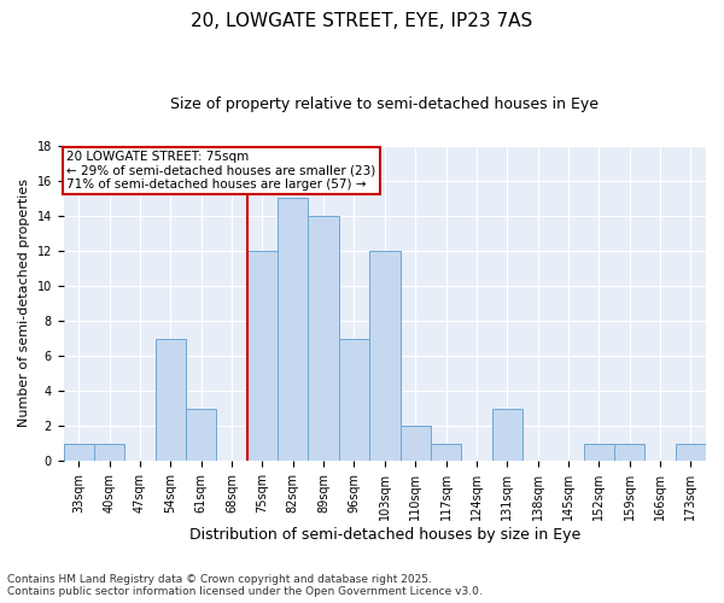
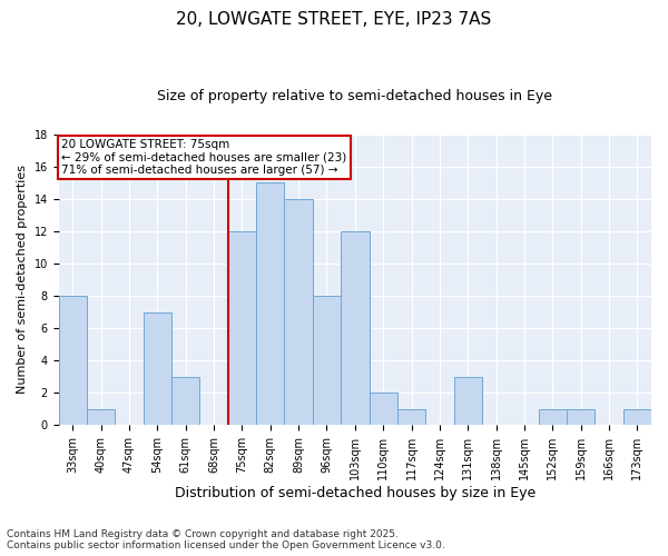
33sqm: 1 -> 8
96sqm: 7 -> 8
